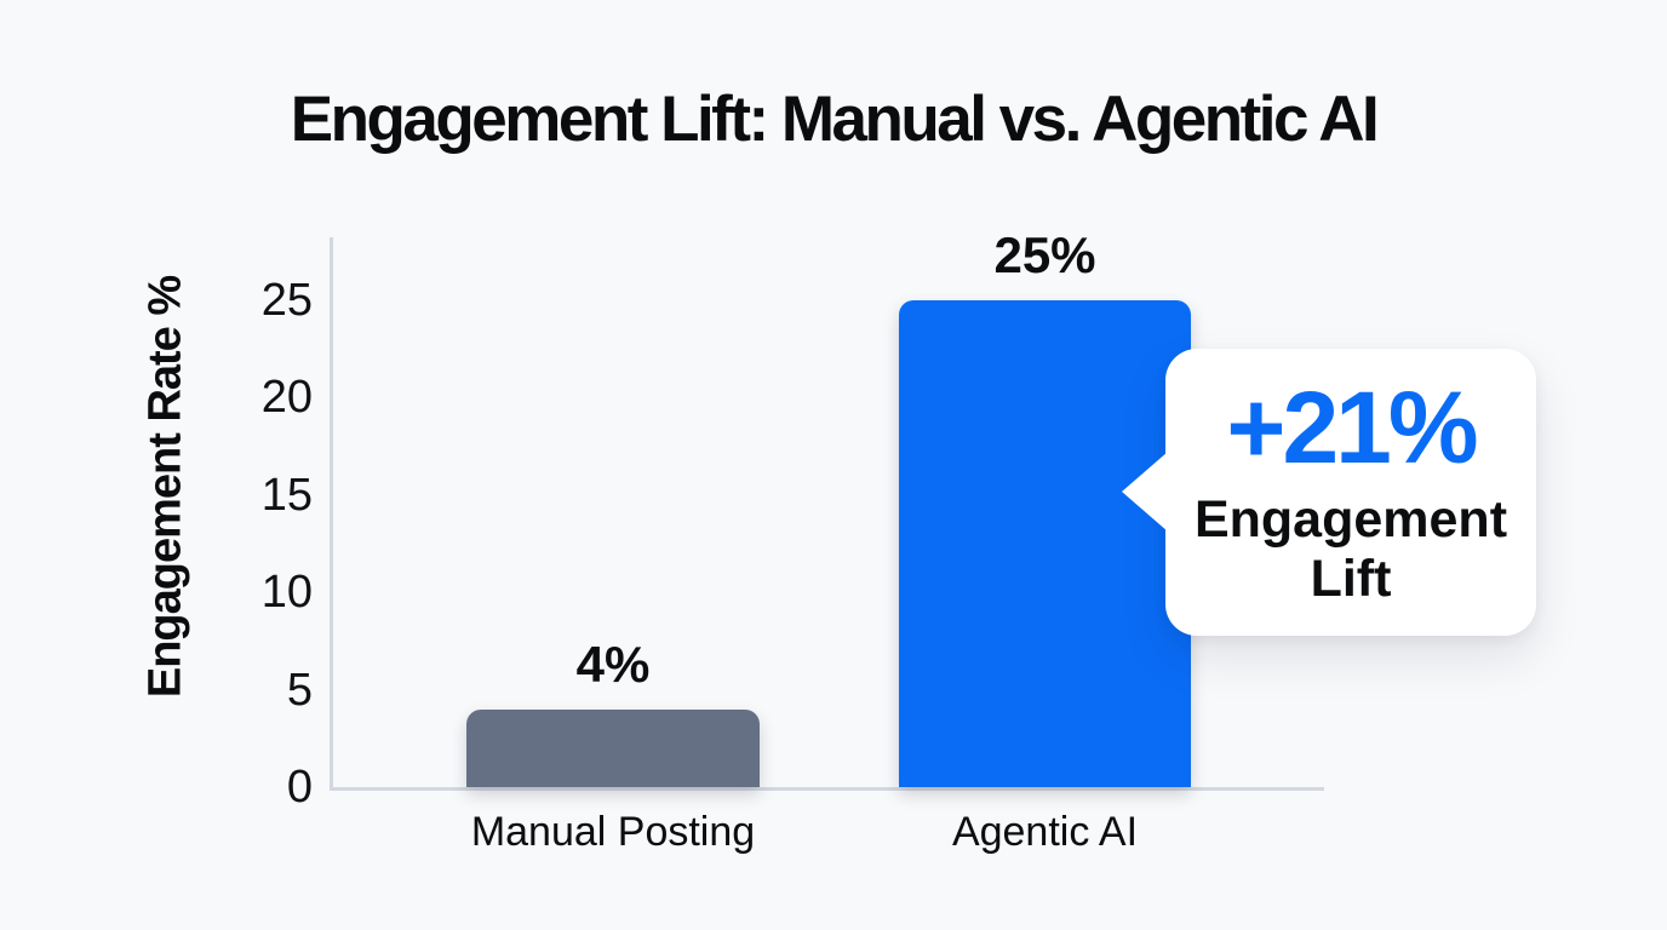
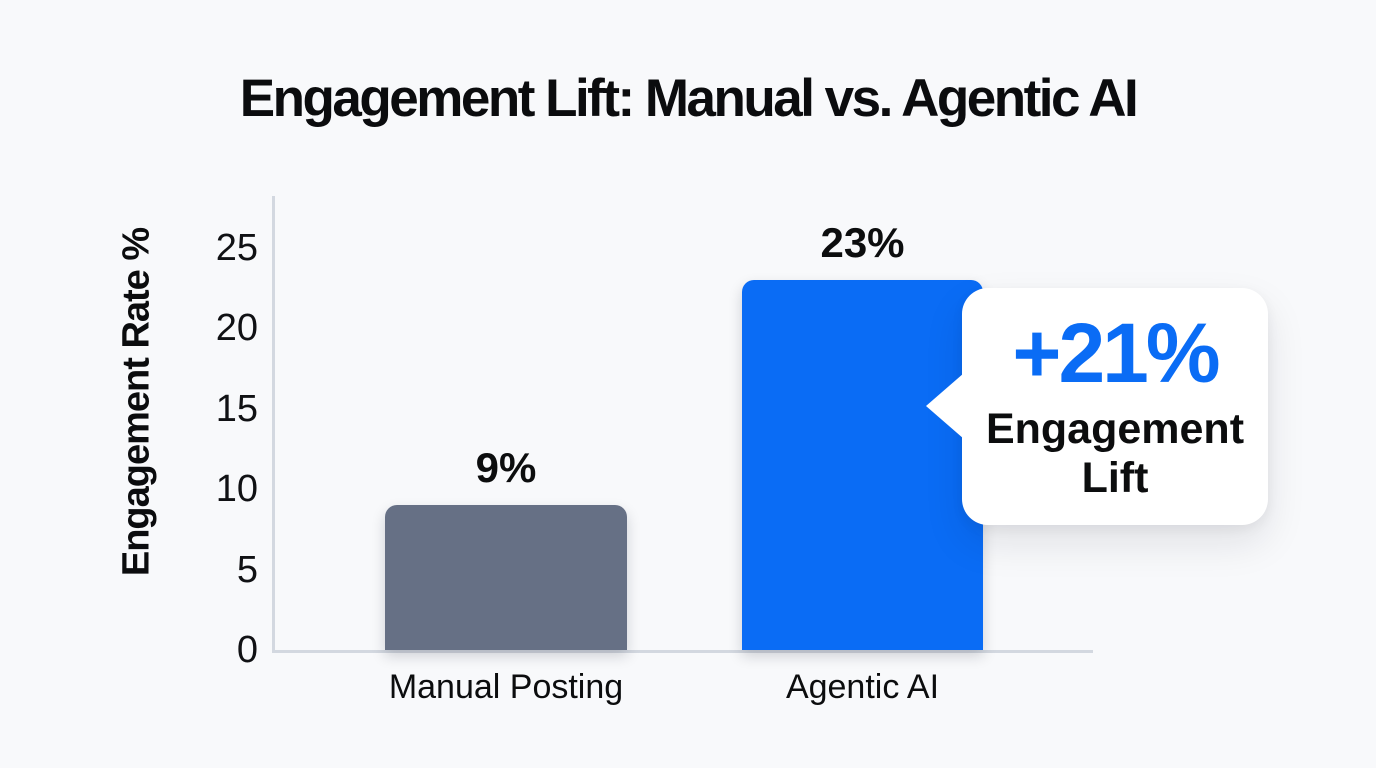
Manual Posting: 4% -> 9%
Agentic AI: 25% -> 23%
